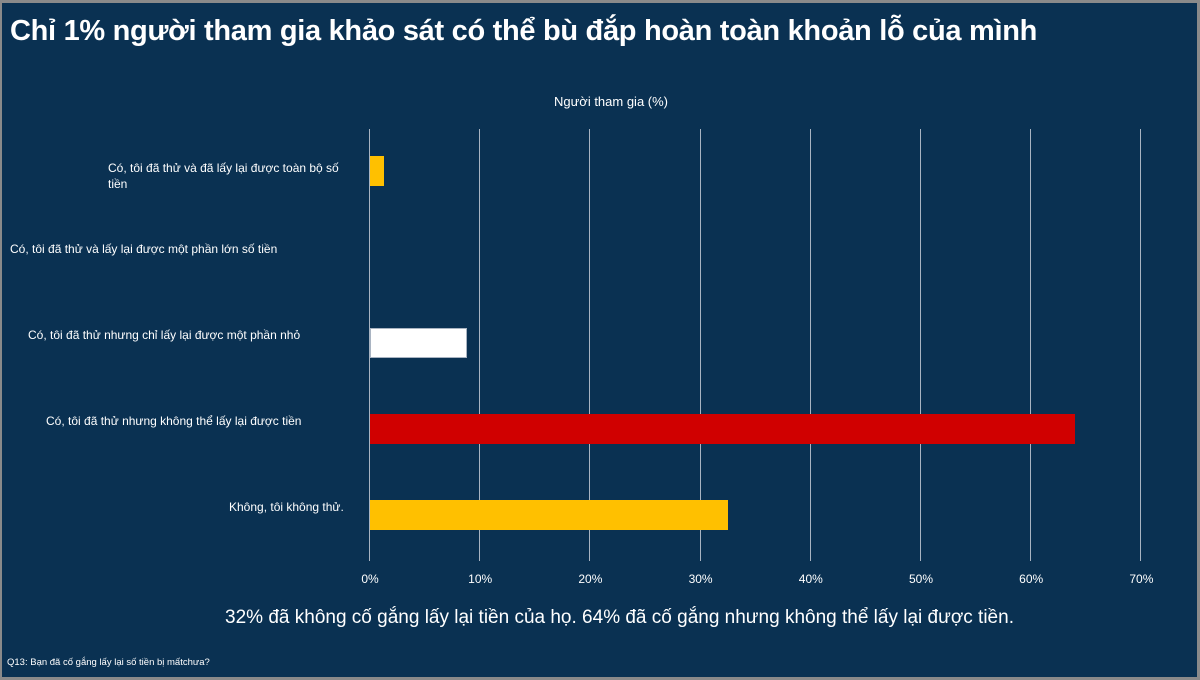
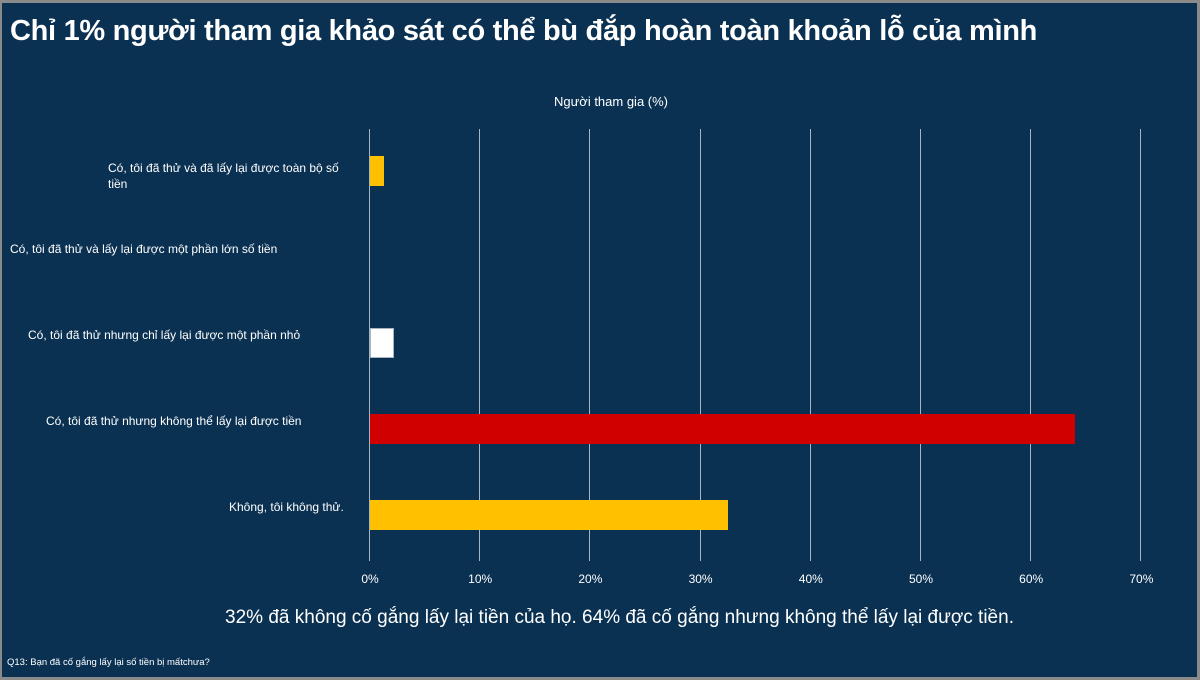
Có, tôi đã thử nhưng chỉ lấy lại được một phần nhỏ: 8.8% -> 2.2%
